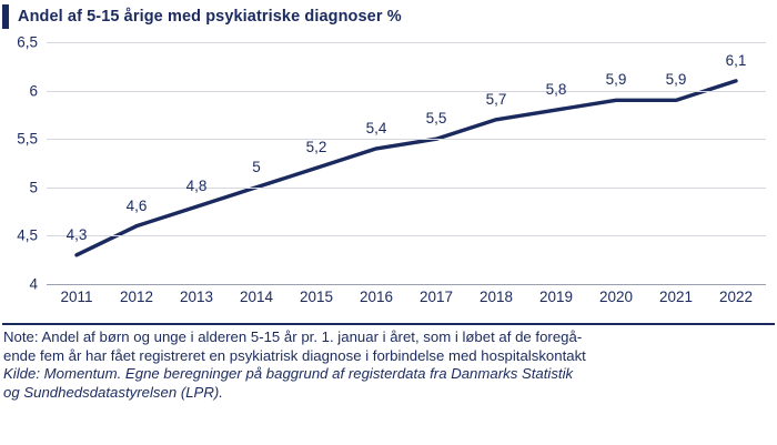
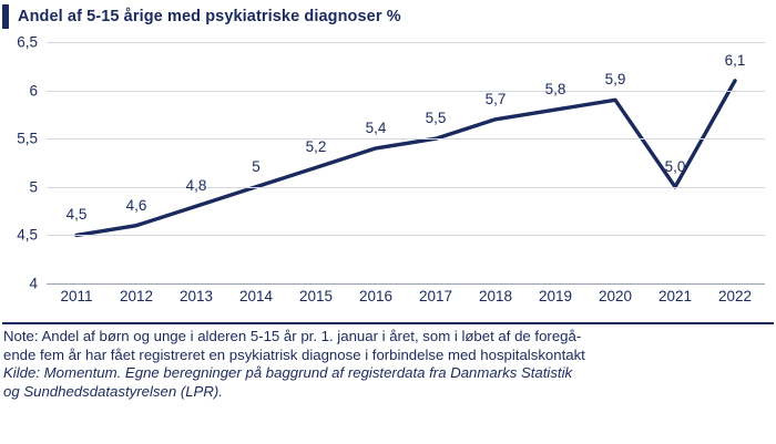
2011: 4,3 -> 4,5
2021: 5,9 -> 5,0
